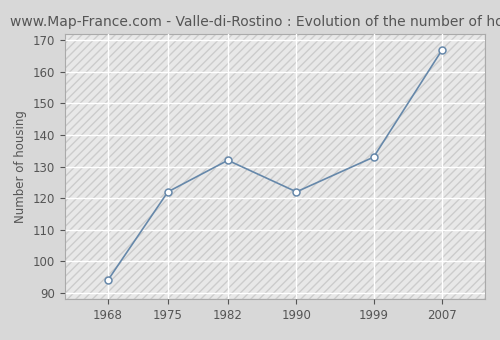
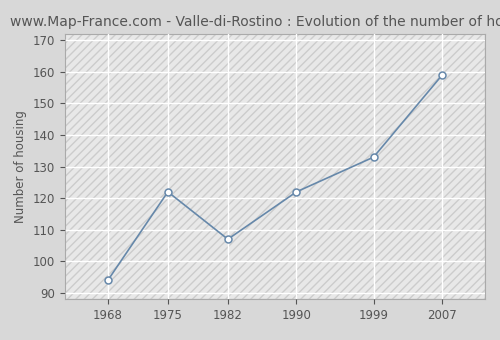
1982: 132 -> 107
2007: 167 -> 159
